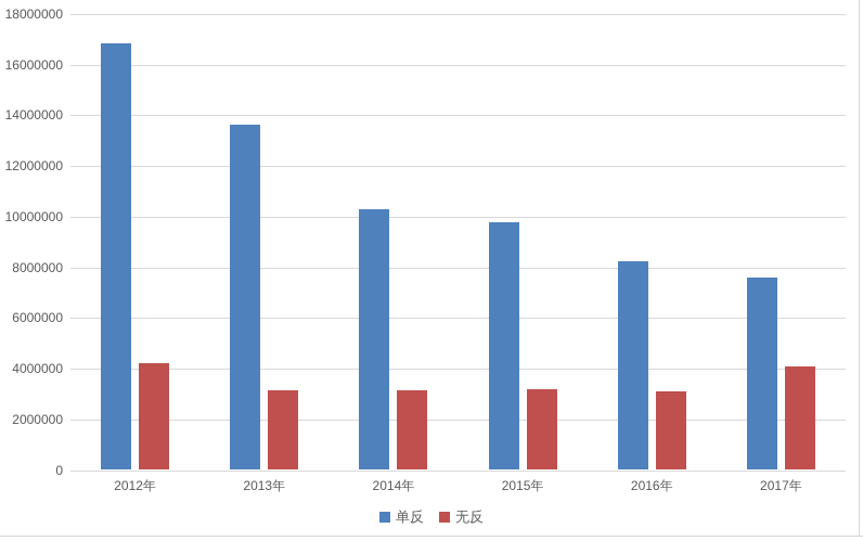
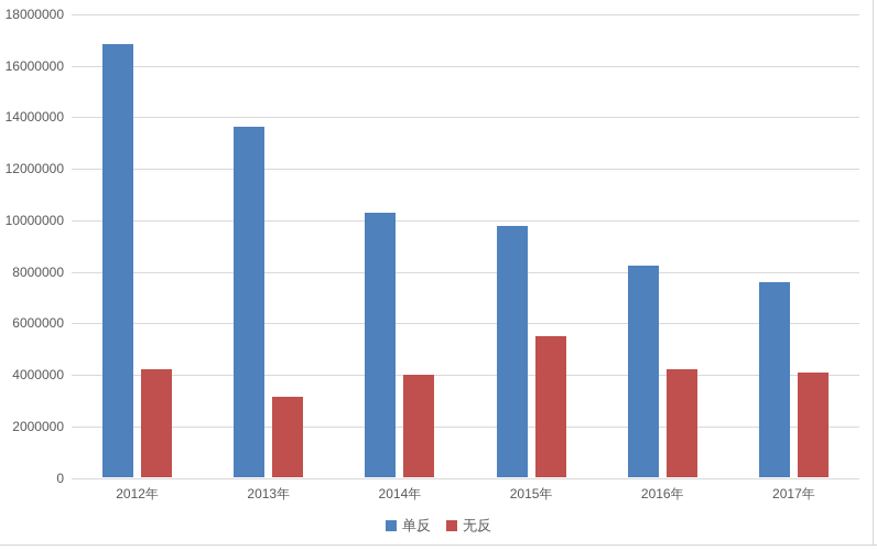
无反/2014年: 3200000 -> 4000000
无反/2015年: 3200000 -> 5500000
无反/2016年: 3100000 -> 4200000
